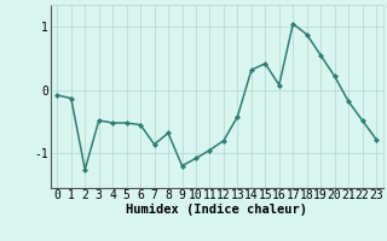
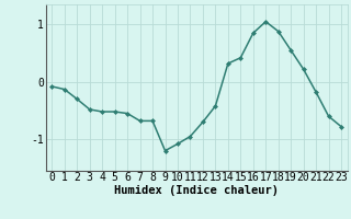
2: -1.26 -> -0.30
7: -0.86 -> -0.68
12: -0.80 -> -0.70
16: 0.08 -> 0.85
22: -0.48 -> -0.60
